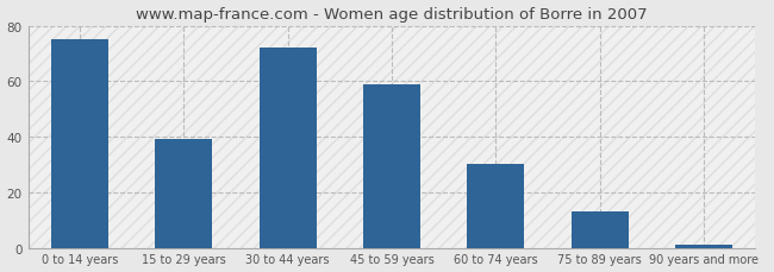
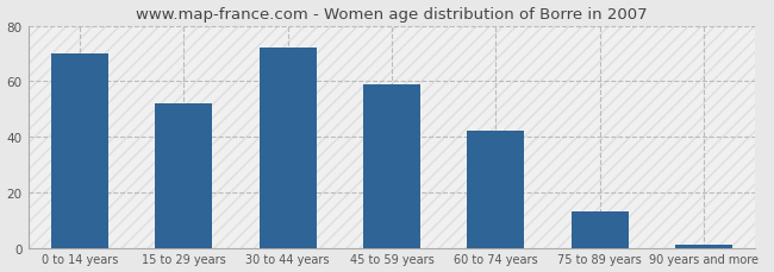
0 to 14 years: 75 -> 70
15 to 29 years: 39 -> 52
60 to 74 years: 30 -> 42
